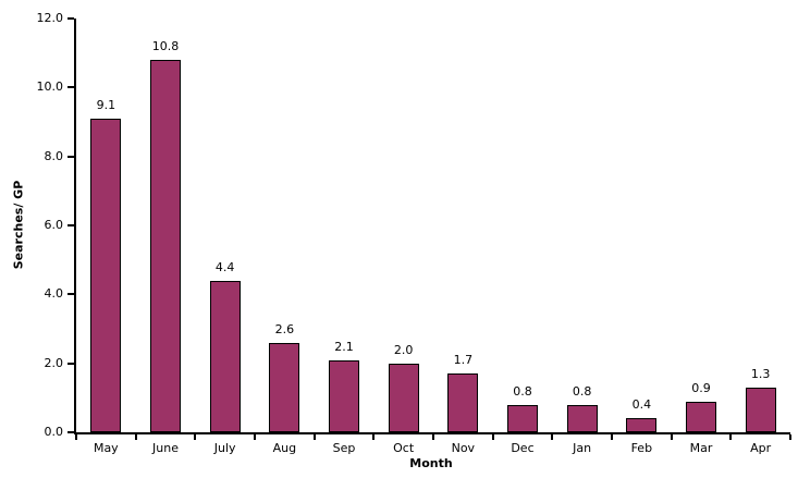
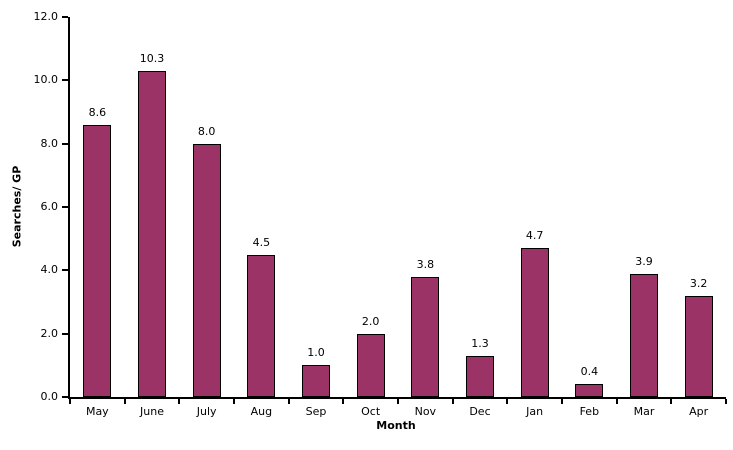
May: 9.1 -> 8.6
June: 10.8 -> 10.3
July: 4.4 -> 8.0
Aug: 2.6 -> 4.5
Sep: 2.1 -> 1.0
Nov: 1.7 -> 3.8
Dec: 0.8 -> 1.3
Jan: 0.8 -> 4.7
Mar: 0.9 -> 3.9
Apr: 1.3 -> 3.2
